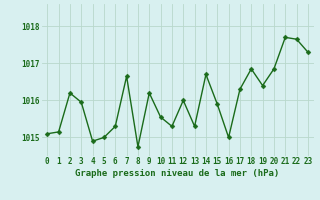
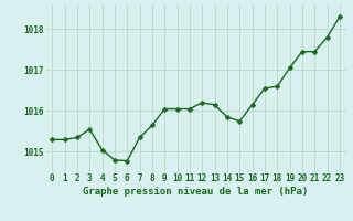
0: 1015.10 -> 1015.30
1: 1015.15 -> 1015.30
2: 1016.20 -> 1015.35
3: 1015.95 -> 1015.55
4: 1014.90 -> 1015.05
5: 1015.00 -> 1014.80
6: 1015.30 -> 1014.78
7: 1016.65 -> 1015.35
8: 1014.75 -> 1015.65
9: 1016.20 -> 1016.05
10: 1015.55 -> 1016.05
11: 1015.30 -> 1016.05
12: 1016.00 -> 1016.20
13: 1015.30 -> 1016.15
14: 1016.70 -> 1015.85
15: 1015.90 -> 1015.75
16: 1015.00 -> 1016.15
17: 1016.30 -> 1016.55
18: 1016.85 -> 1016.60
19: 1016.40 -> 1017.05
20: 1016.85 -> 1017.45
21: 1017.70 -> 1017.45
22: 1017.65 -> 1017.80
23: 1017.30 -> 1018.30
